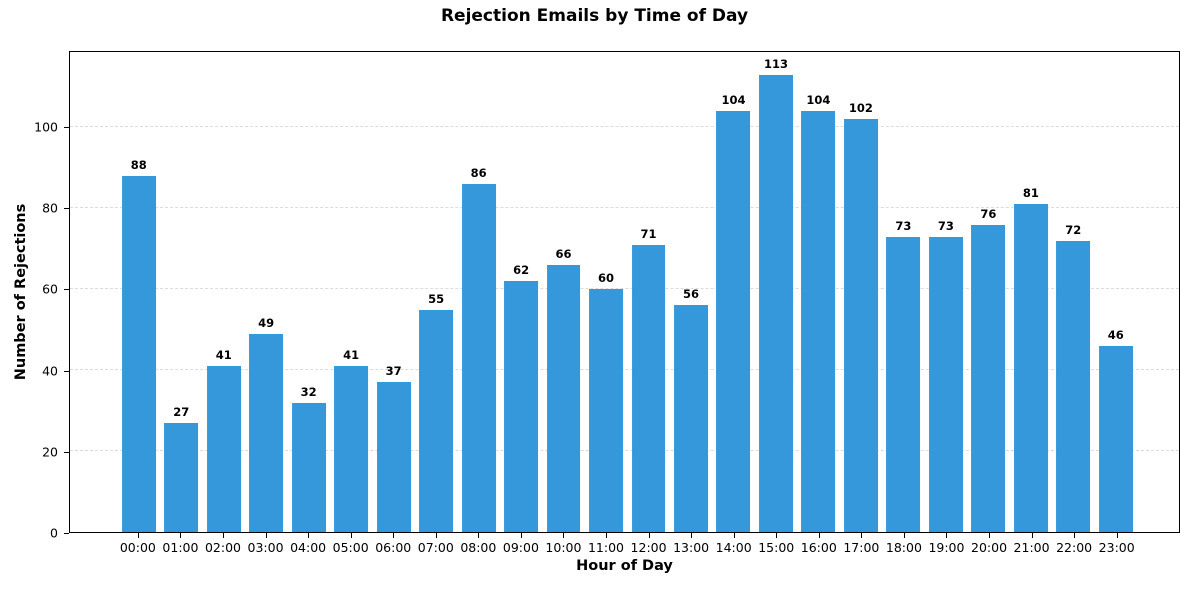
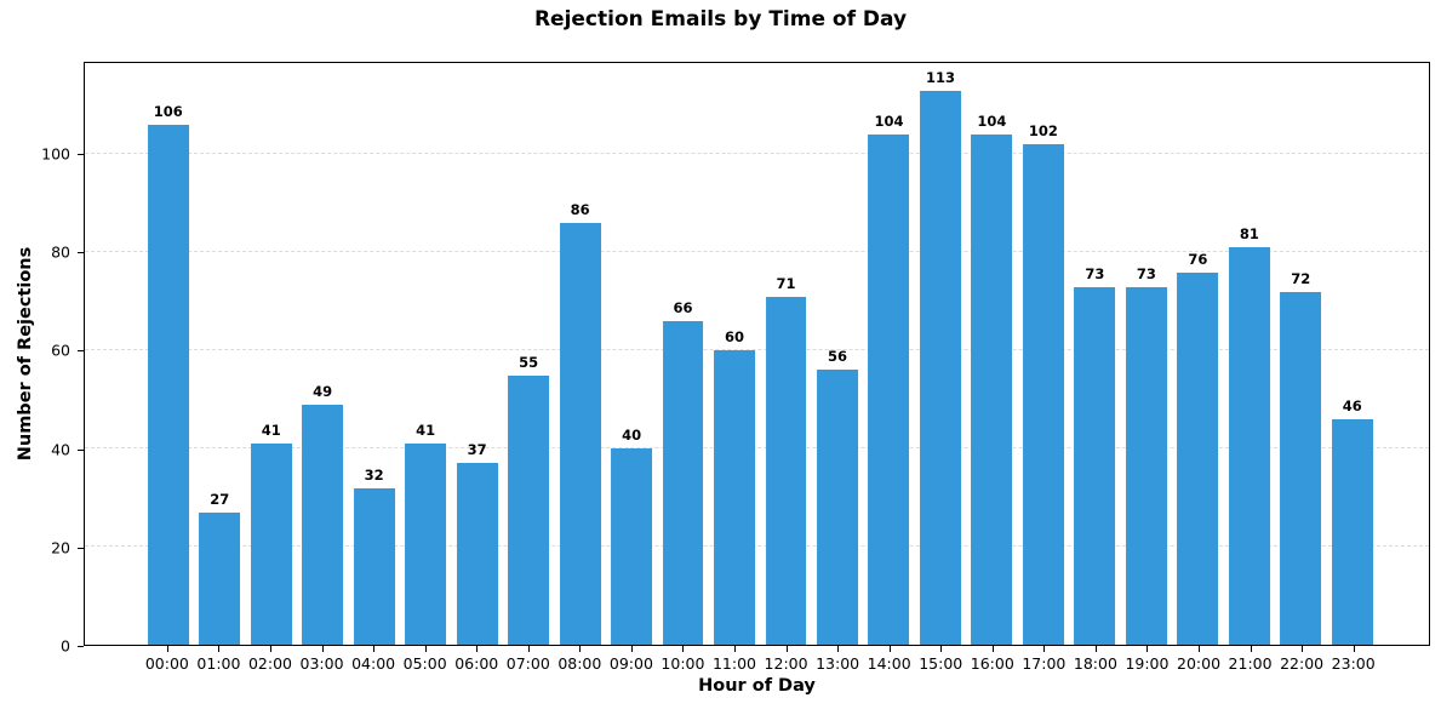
00:00: 88 -> 106
09:00: 62 -> 40
